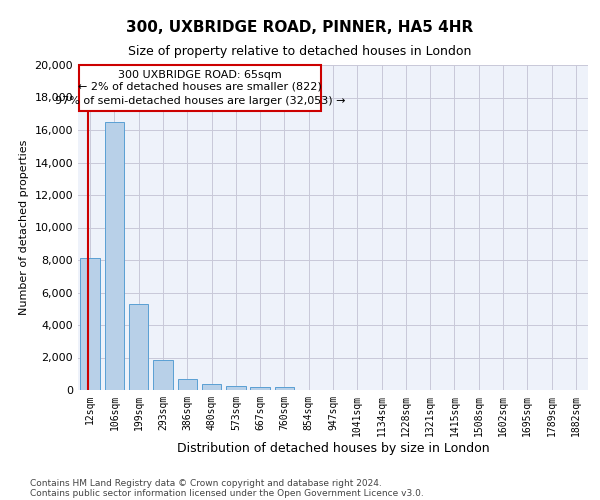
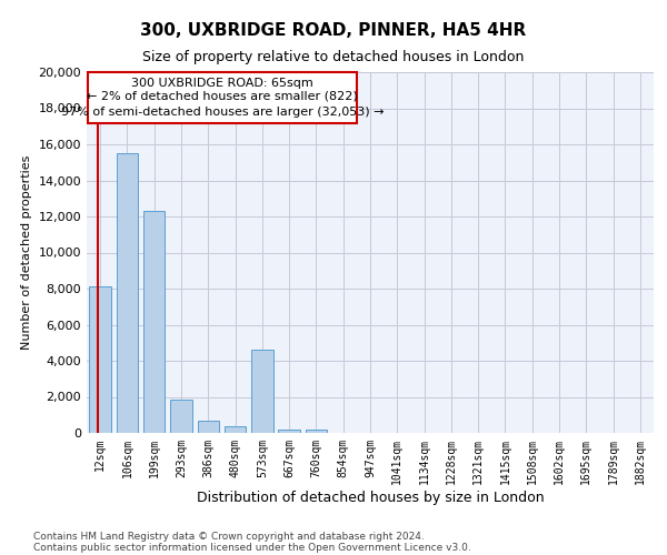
106sqm: 16,500 -> 15,500
199sqm: 5,300 -> 12,300
573sqm: 300 -> 4,600
